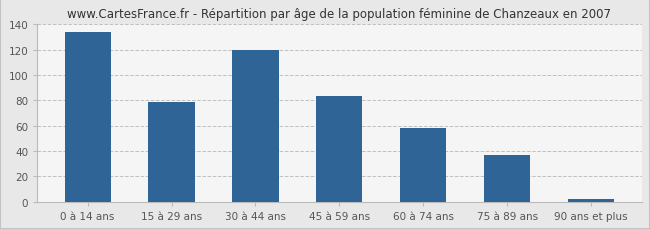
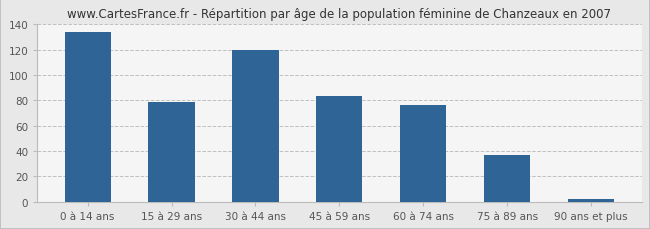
60 à 74 ans: 58 -> 76
